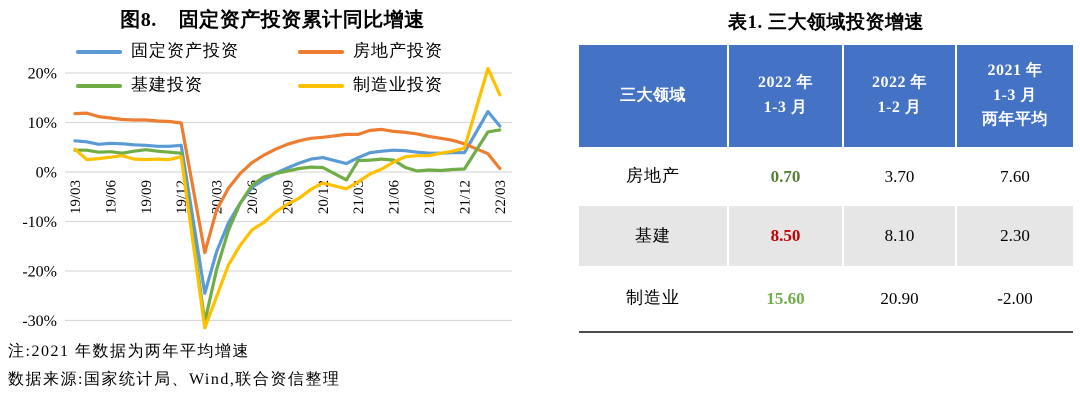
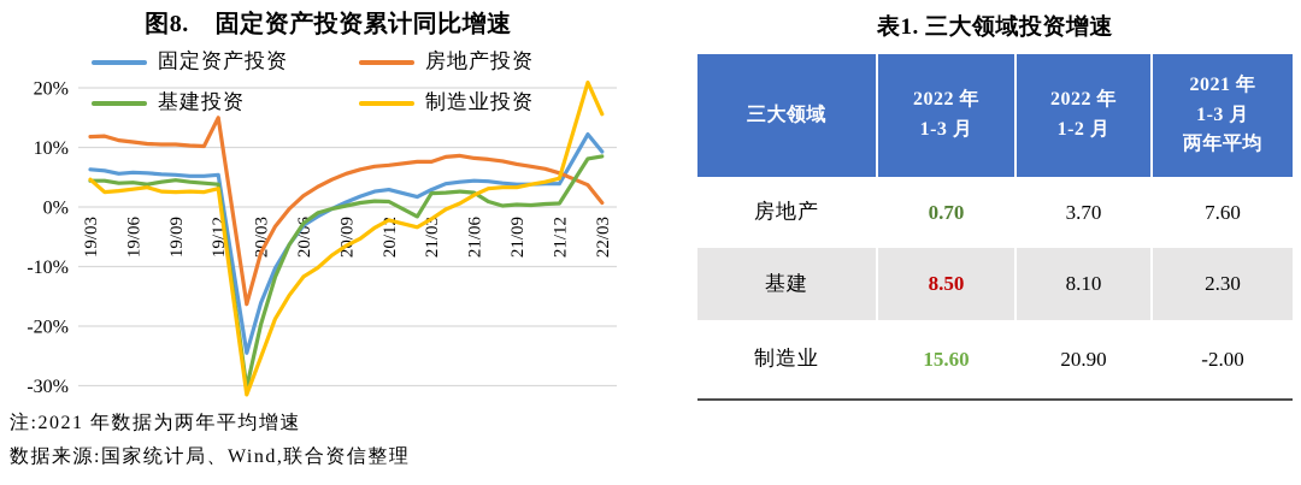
房地产投资/19/12: 10% -> 15%
